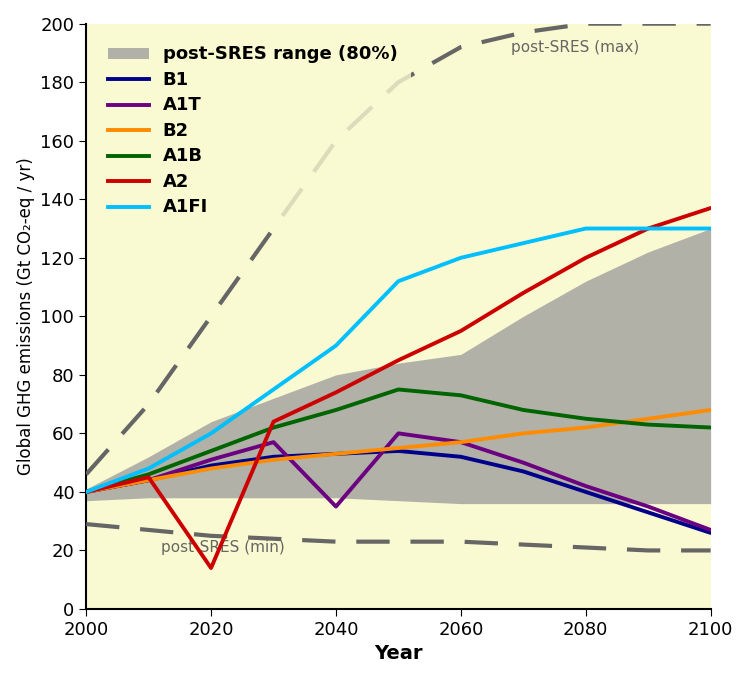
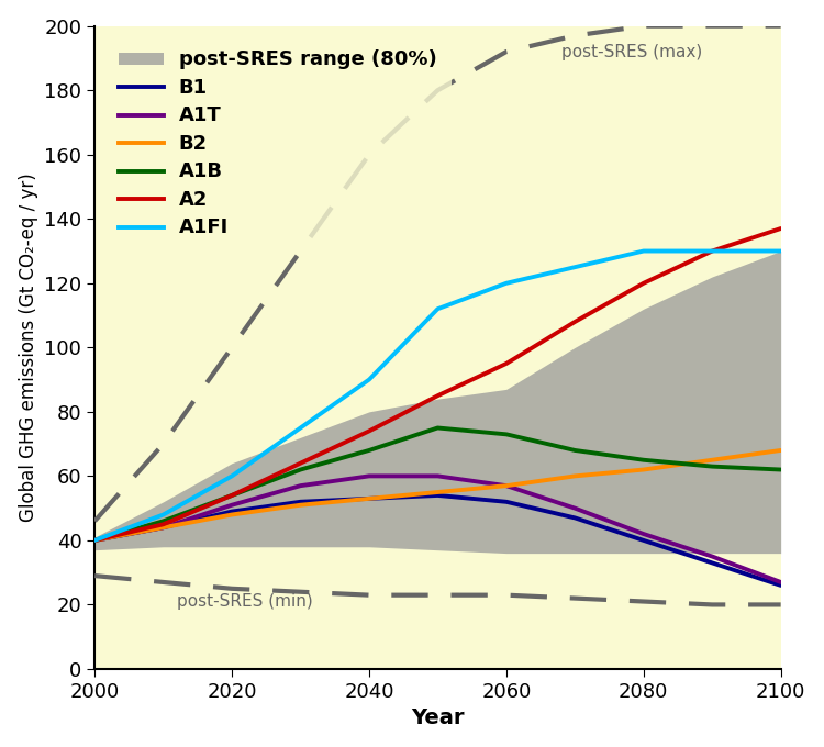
A2/2020: 14 -> 54
A1T/2040: 35 -> 60
